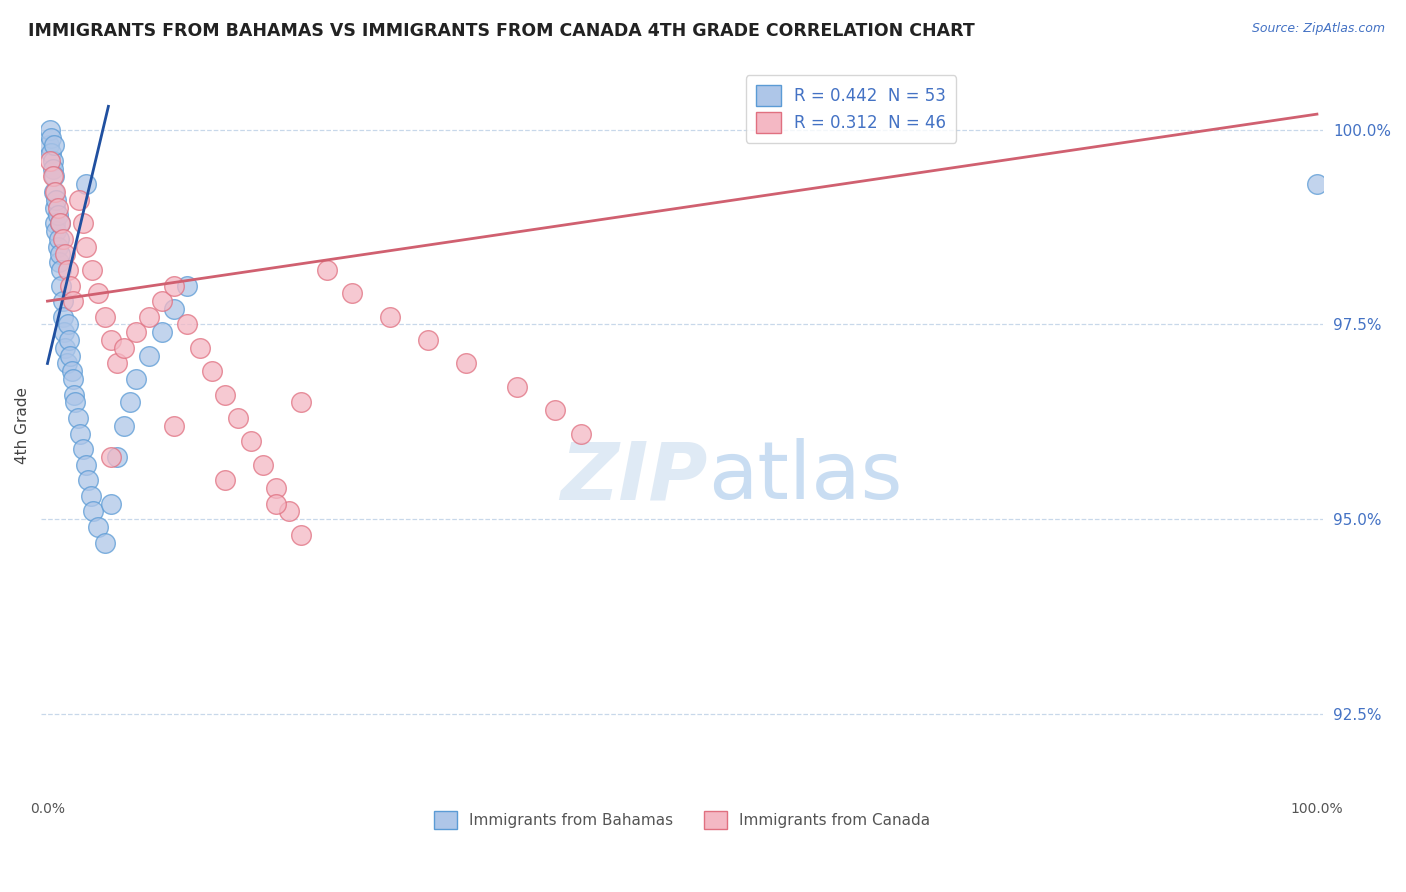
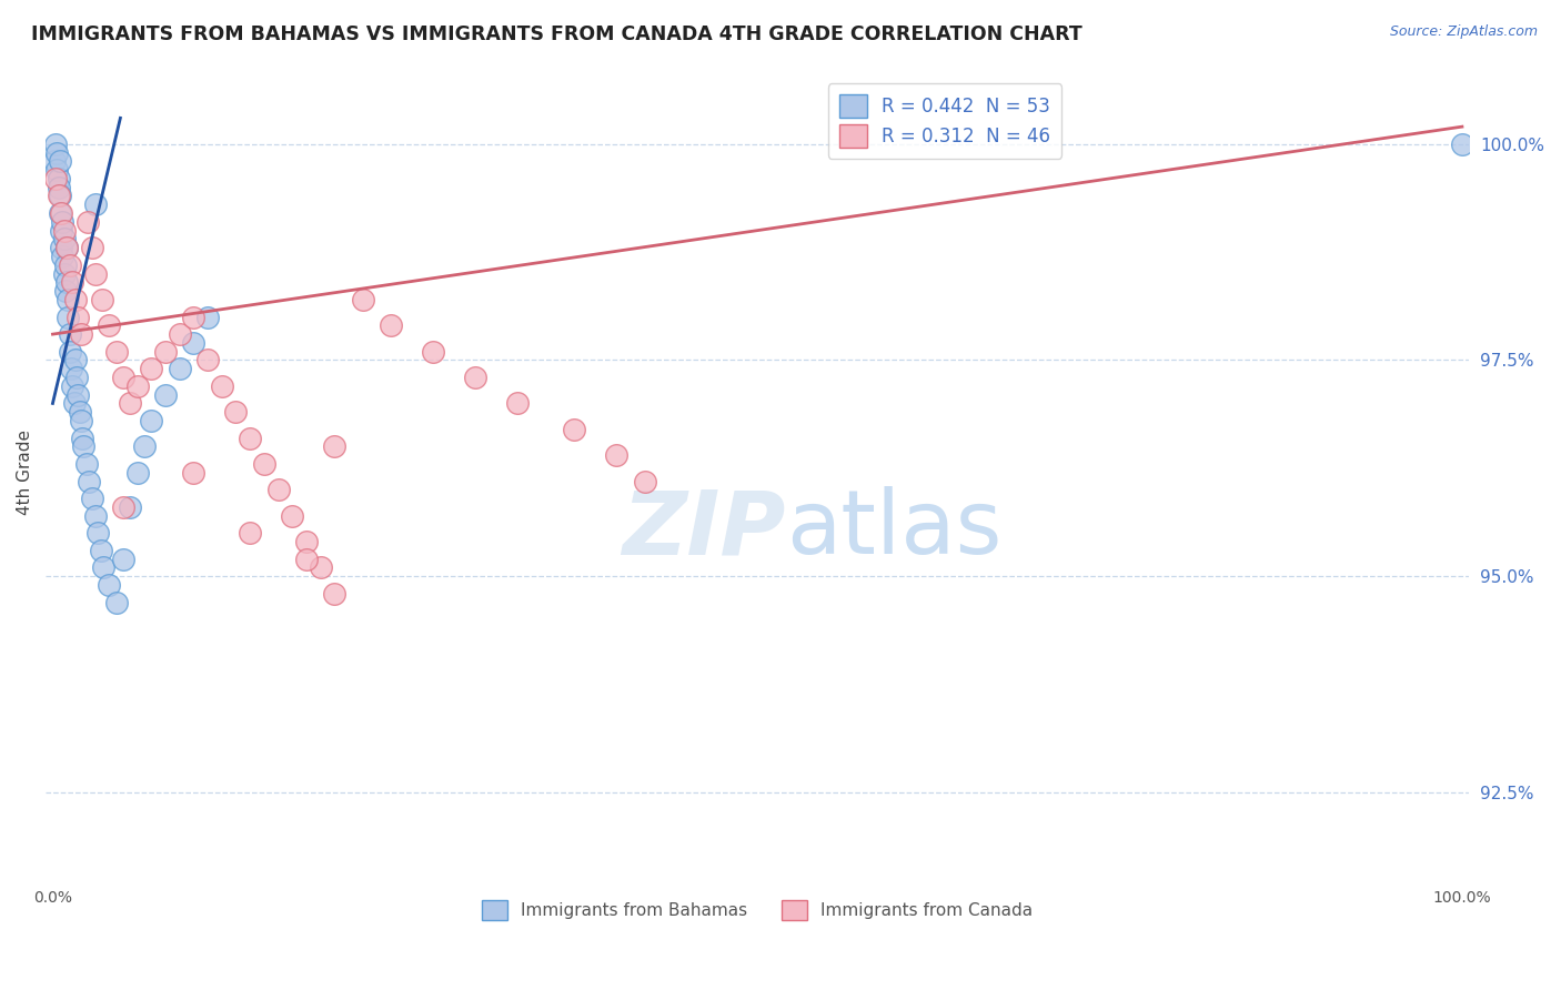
Immigrants from Bahamas/100.0%: 99.3% -> 100.0%
